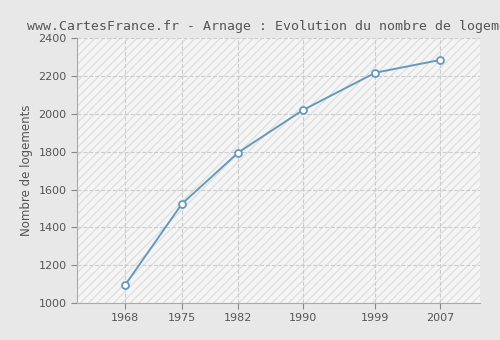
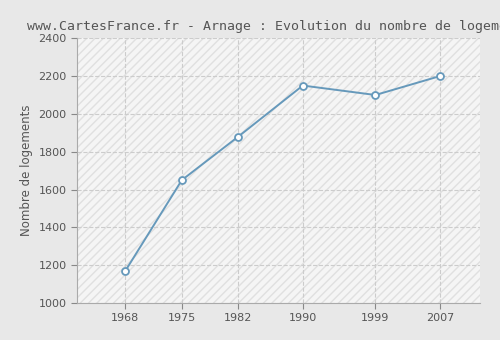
1968: 1100 -> 1170
1975: 1520 -> 1650
1982: 1800 -> 1880
1990: 2020 -> 2150
1999: 2220 -> 2100
2007: 2280 -> 2200
